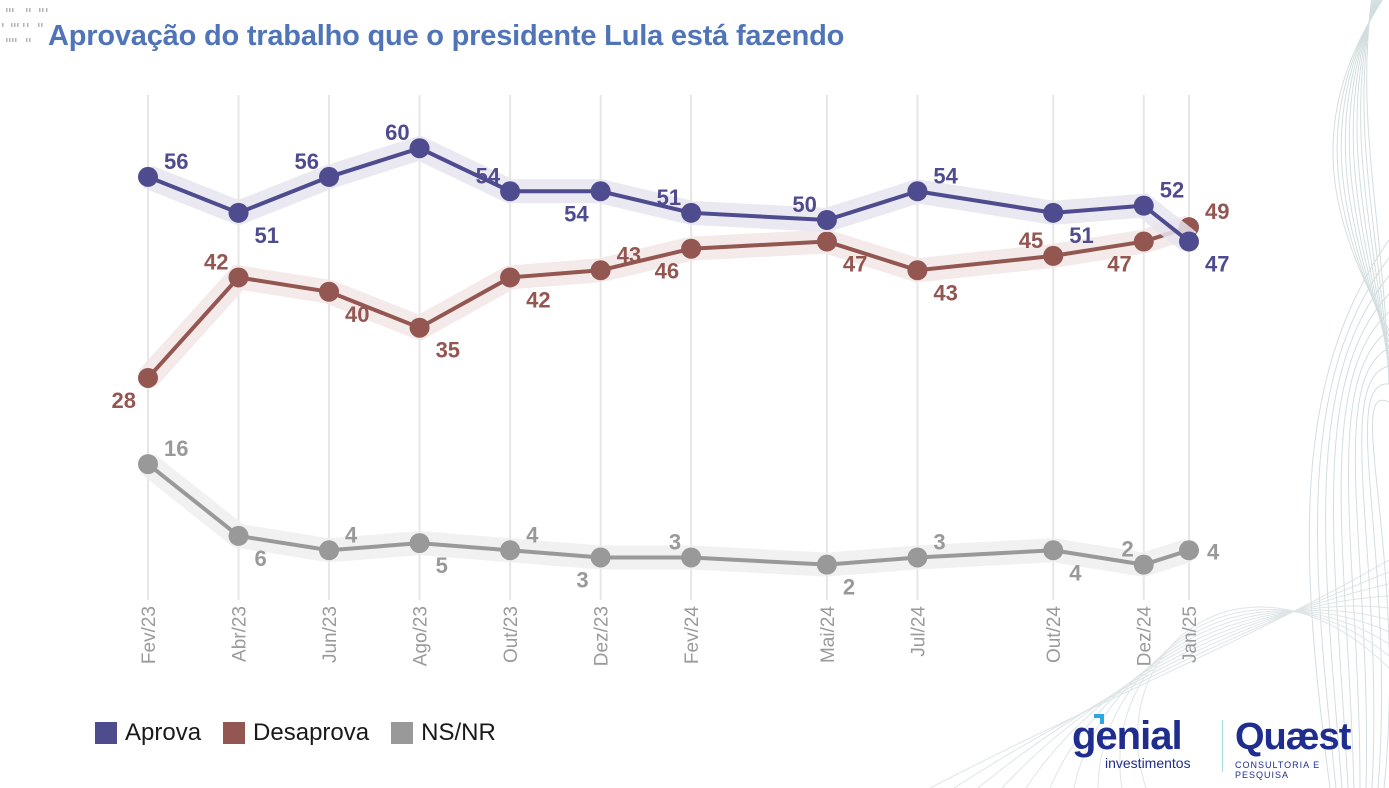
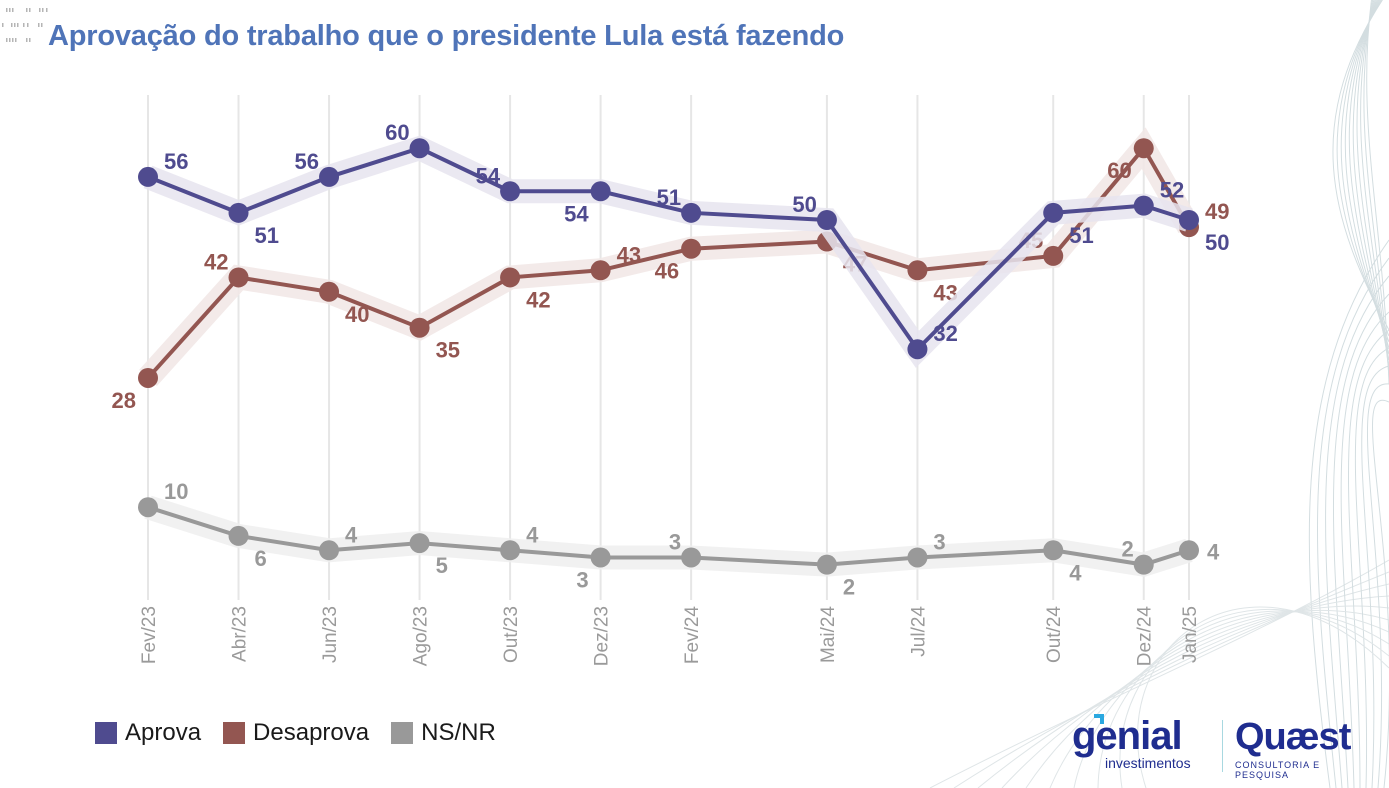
NS/NR/Fev/23: 16 -> 10
Aprova/Jul/24: 54 -> 32
Desaprova/Dez/24: 47 -> 60
Aprova/Jan/25: 47 -> 50
